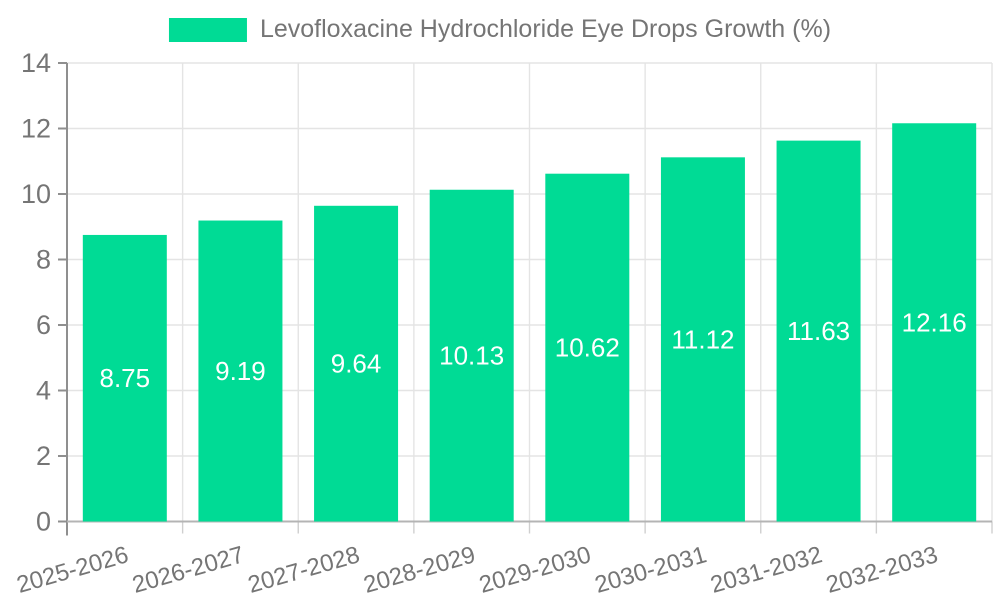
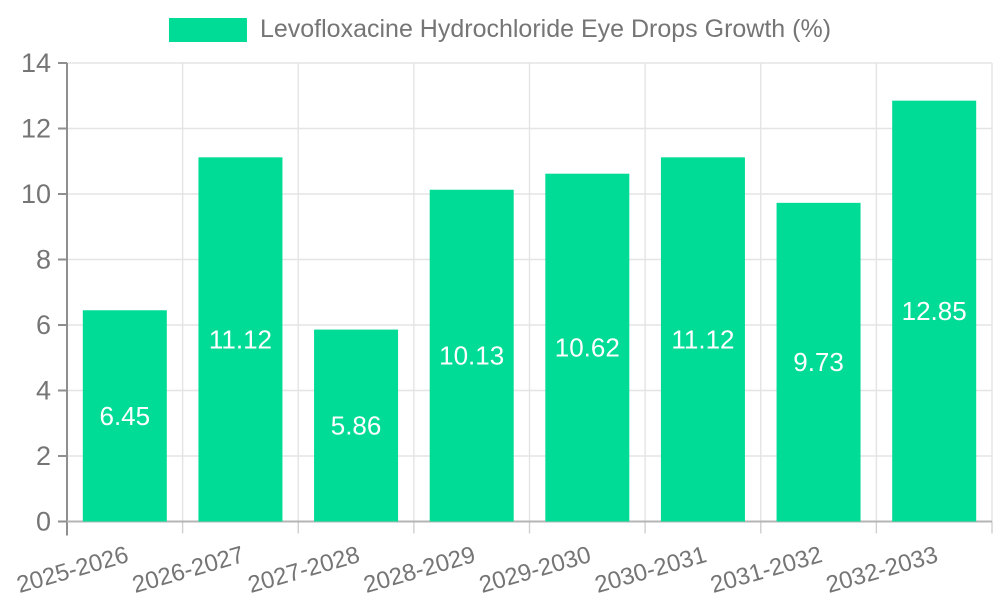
2025-2026: 8.75 -> 6.45
2026-2027: 9.19 -> 11.12
2027-2028: 9.64 -> 5.86
2031-2032: 11.63 -> 9.73
2032-2033: 12.16 -> 12.85
